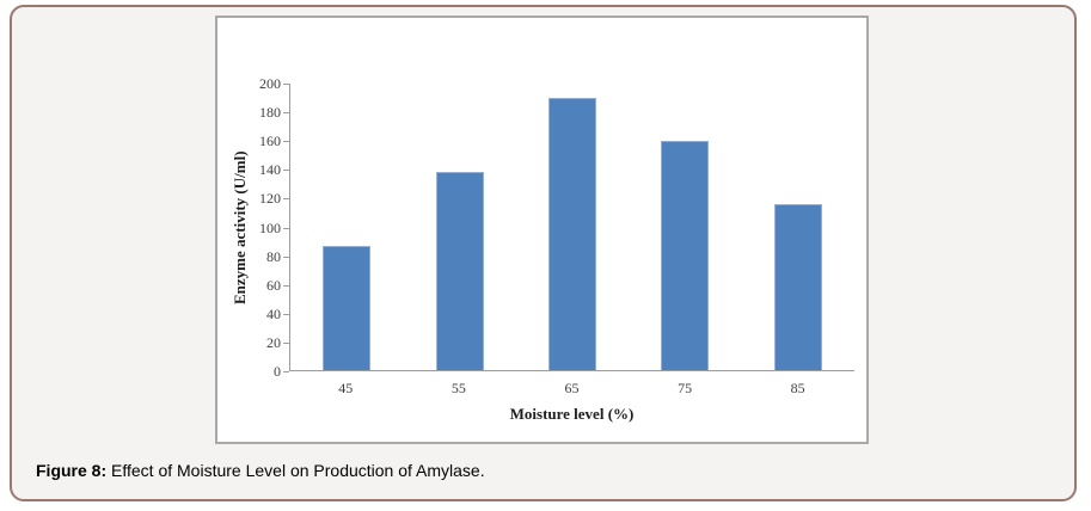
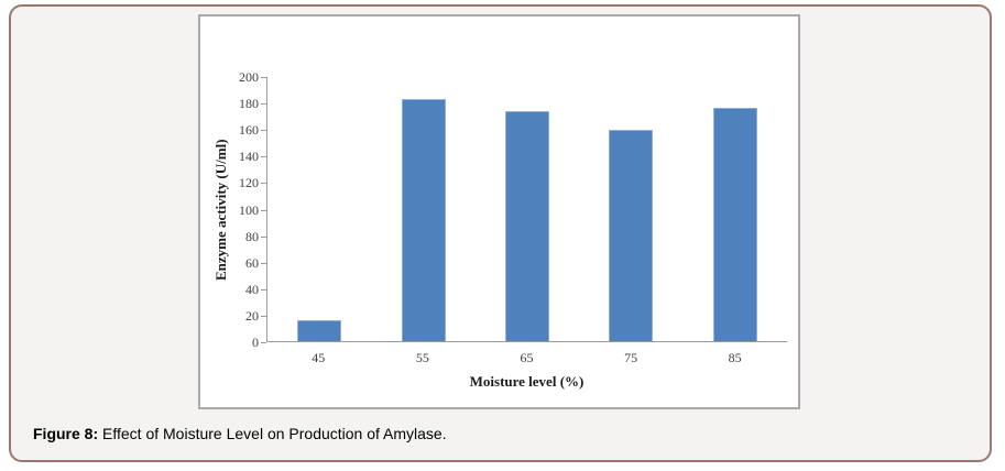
45: 87 -> 16
55: 138 -> 183
65: 190 -> 174
85: 116 -> 177
